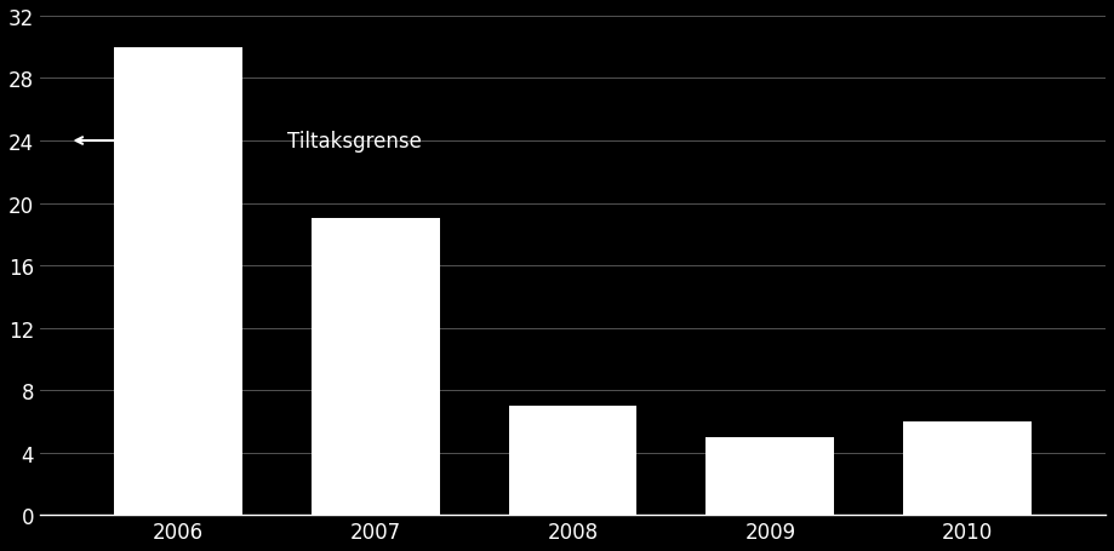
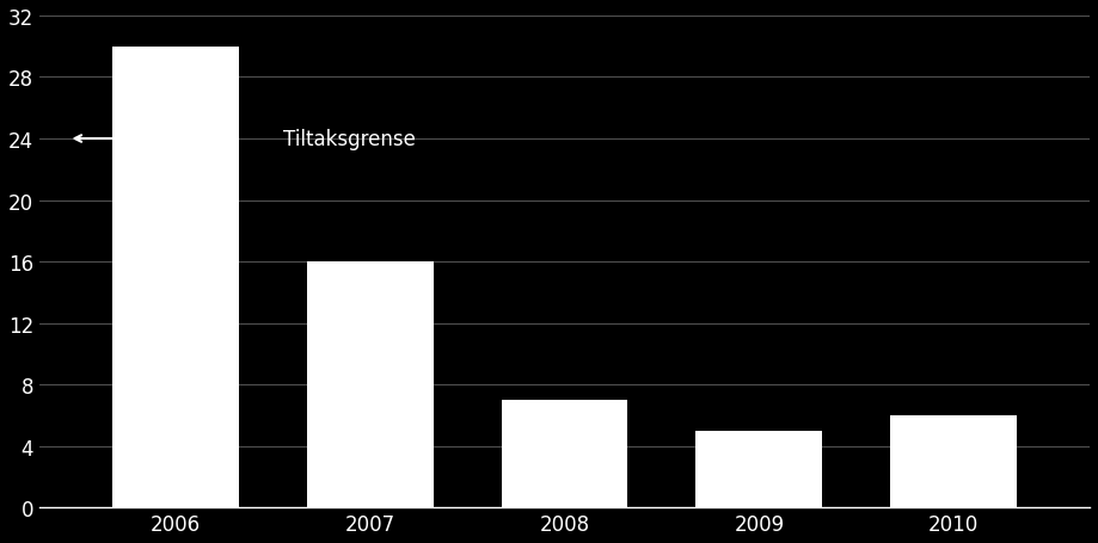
2007: 19 -> 16
